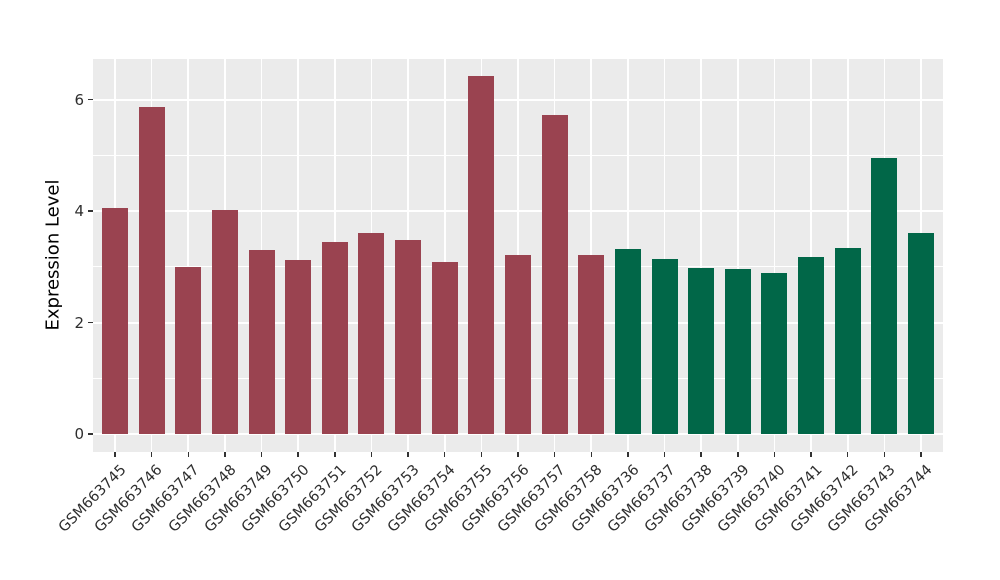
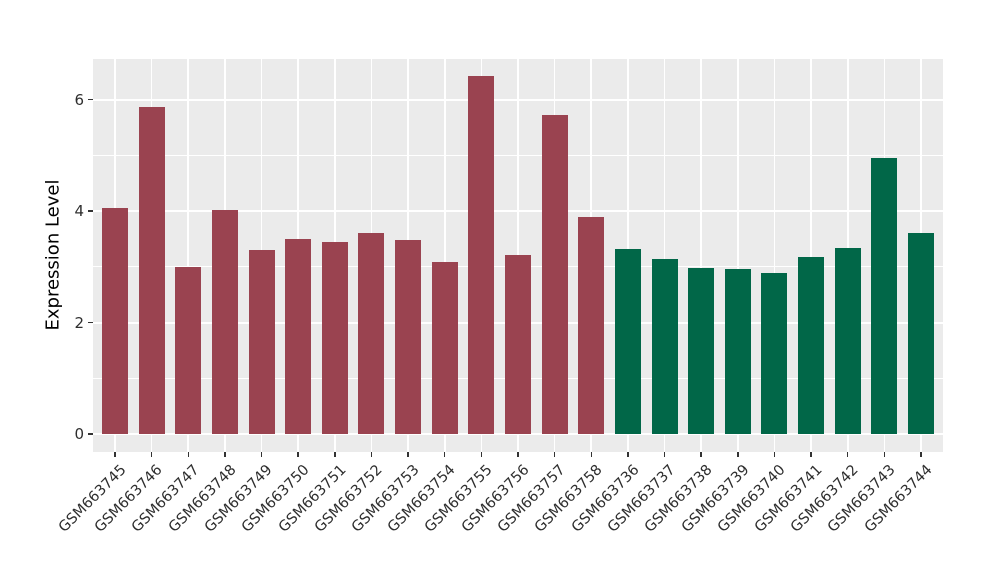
GSM663750: 3.1 -> 3.5
GSM663758: 3.2 -> 3.9
